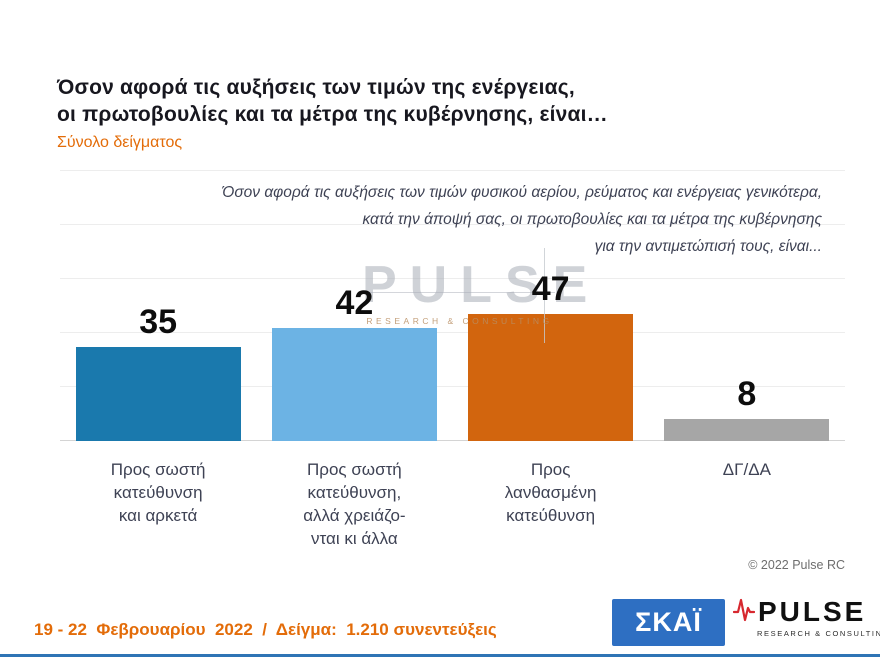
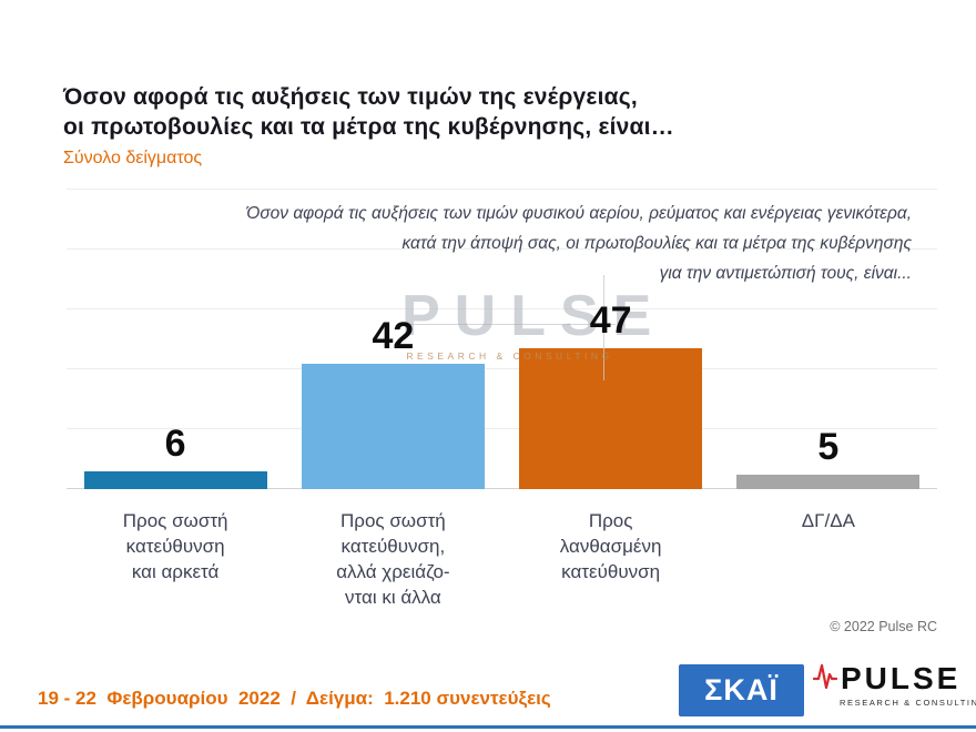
Προς σωστή κατεύθυνση και αρκετά: 35 -> 6
ΔΓ/ΔΑ: 8 -> 5
